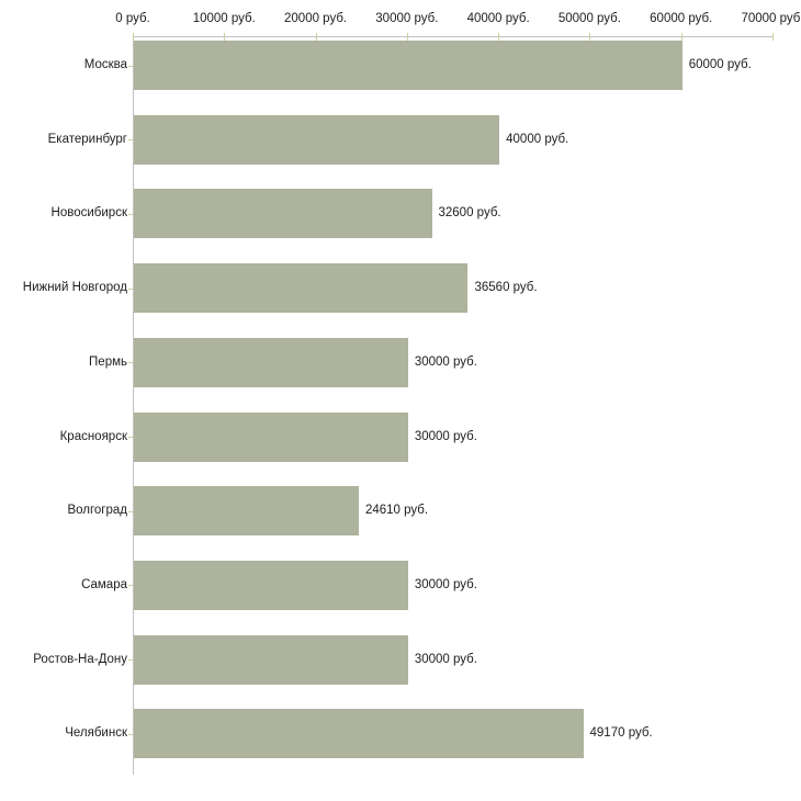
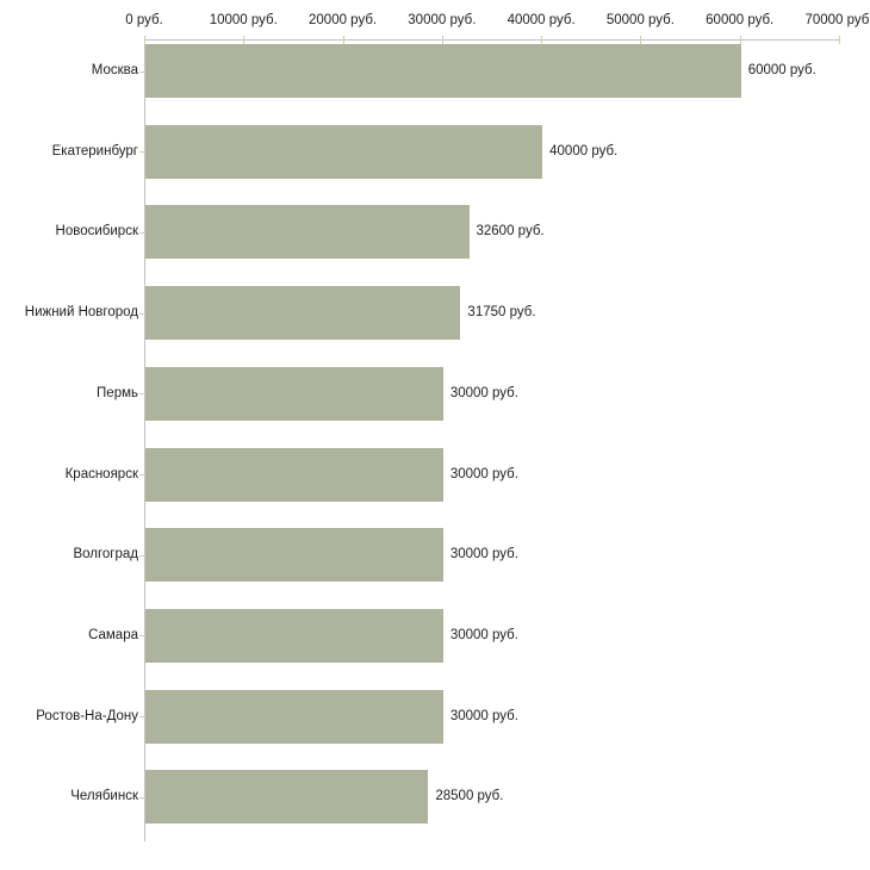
Нижний Новгород: 36560 -> 31750
Волгоград: 24610 -> 30000
Челябинск: 49170 -> 28500
